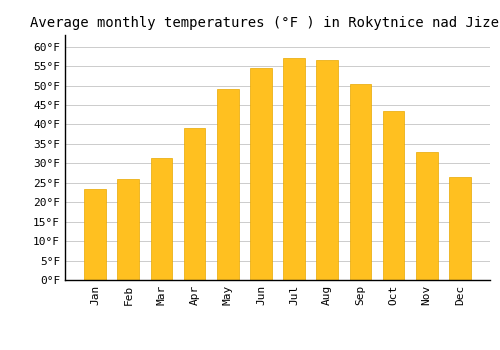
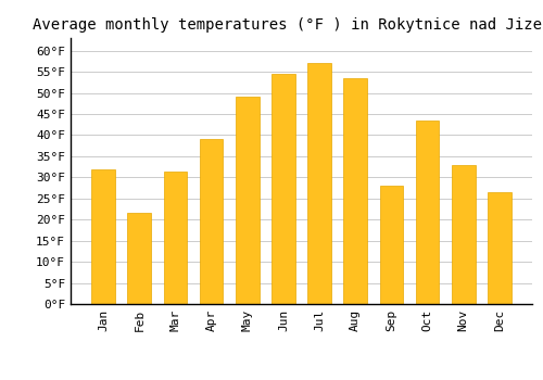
Jan: 23.5°F -> 32.0°F
Feb: 26.0°F -> 21.5°F
Aug: 56.5°F -> 53.5°F
Sep: 50.5°F -> 28.0°F
